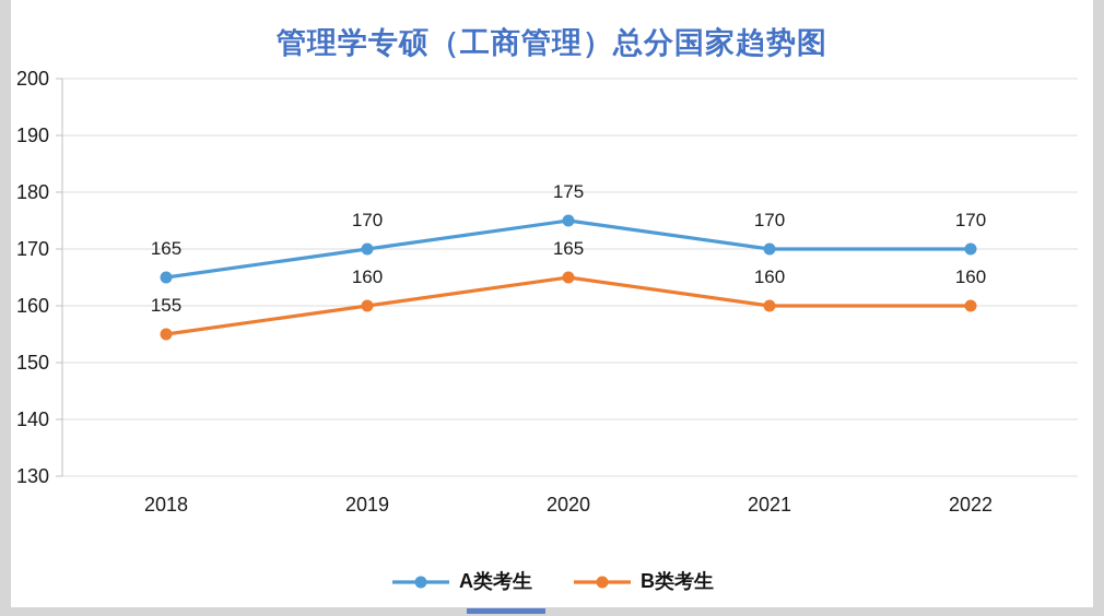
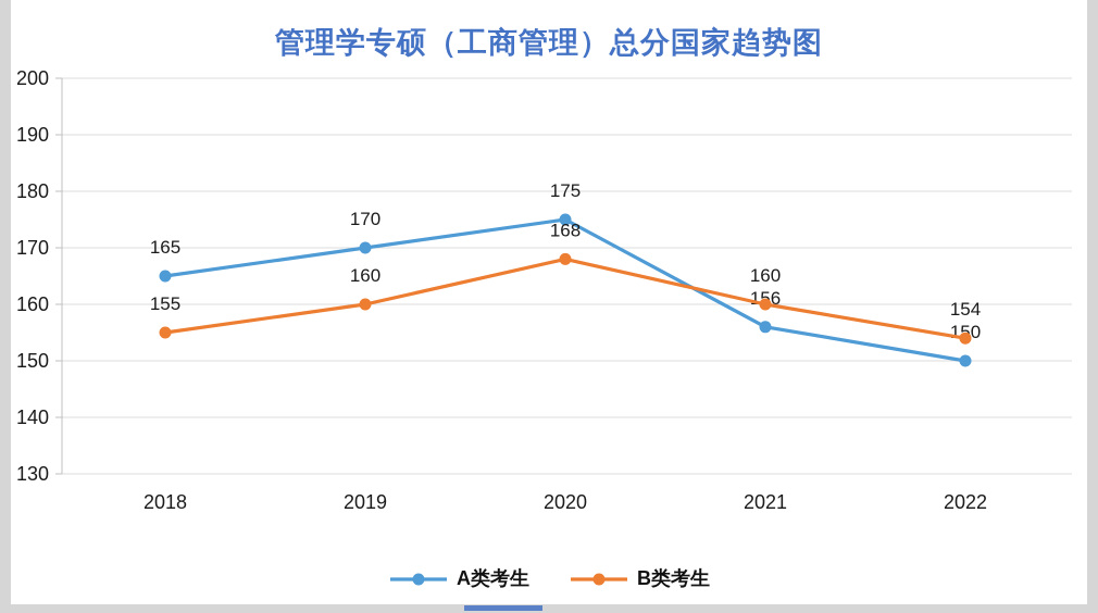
B类考生/2020: 165 -> 168
A类考生/2021: 170 -> 156
A类考生/2022: 170 -> 150
B类考生/2022: 160 -> 154
